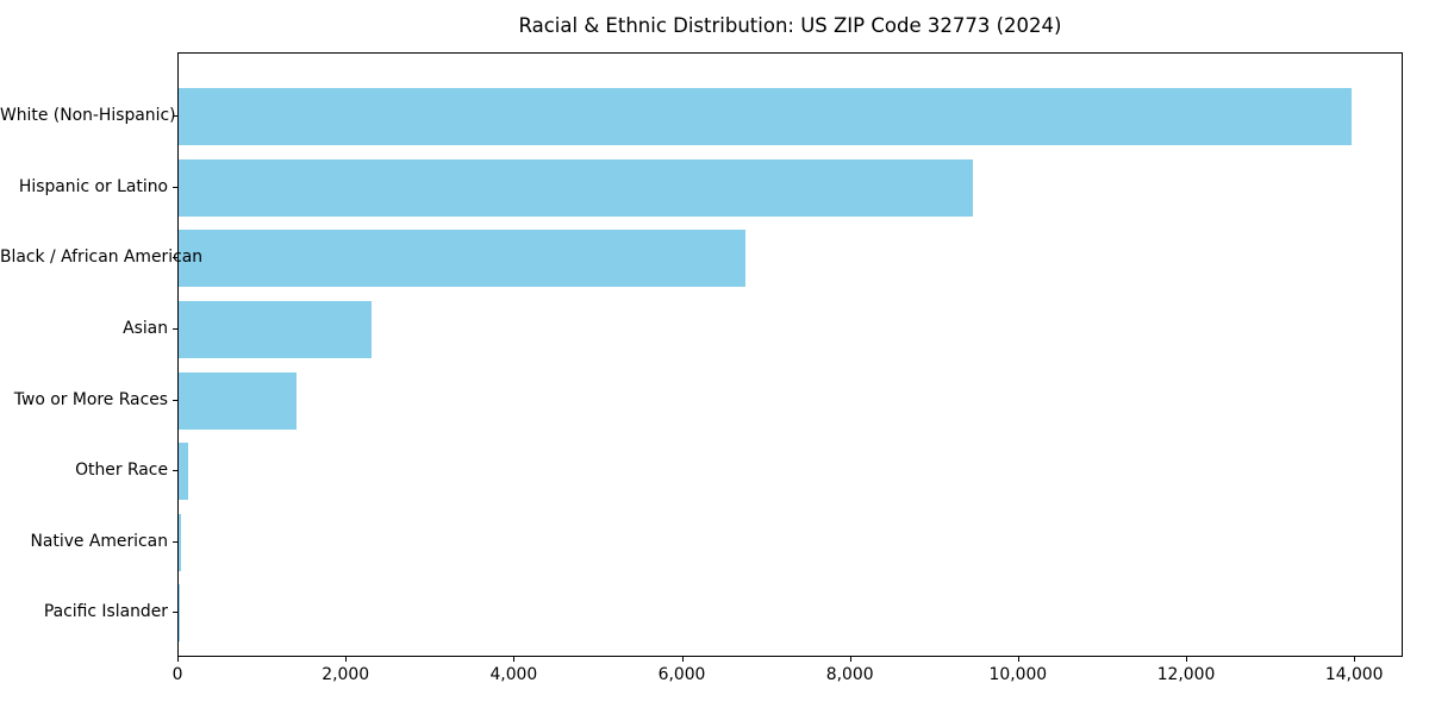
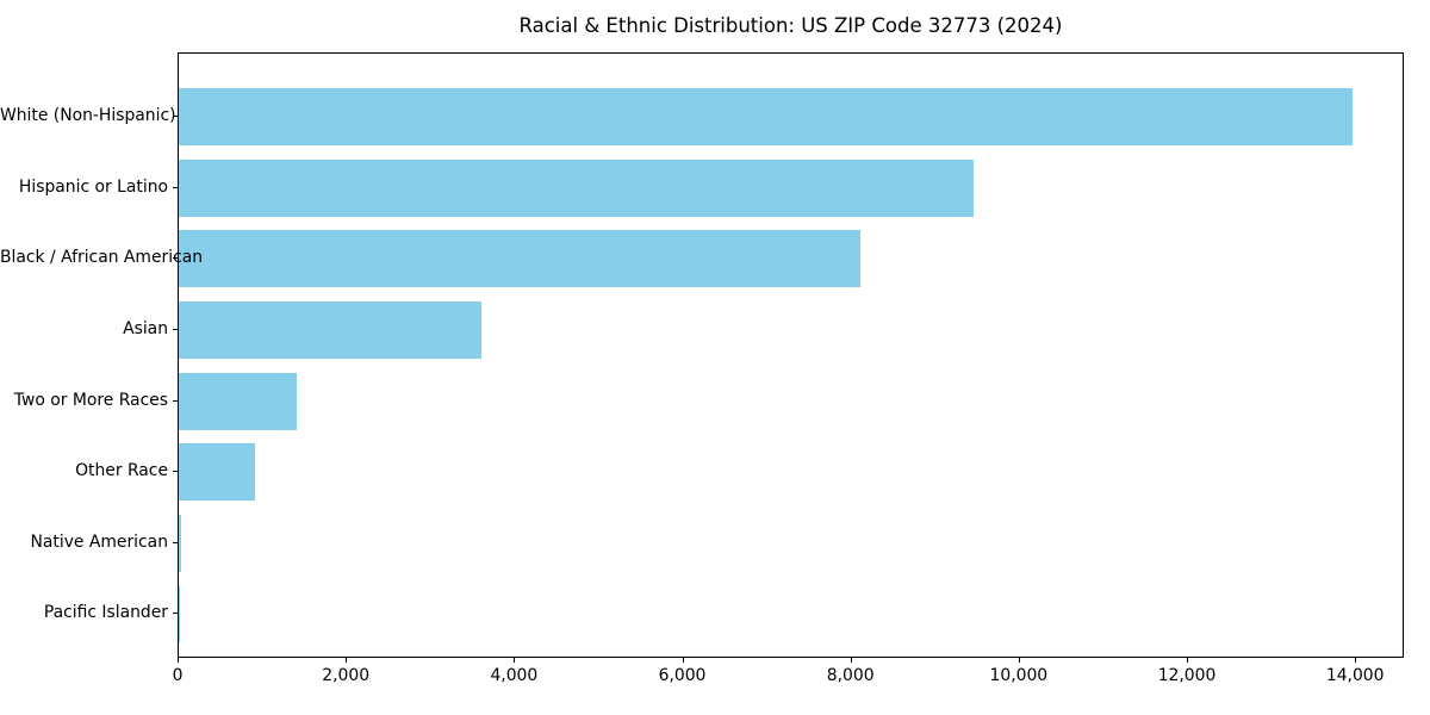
Black / African American: 6800 -> 8100
Asian: 2300 -> 3600
Other Race: 100 -> 900
